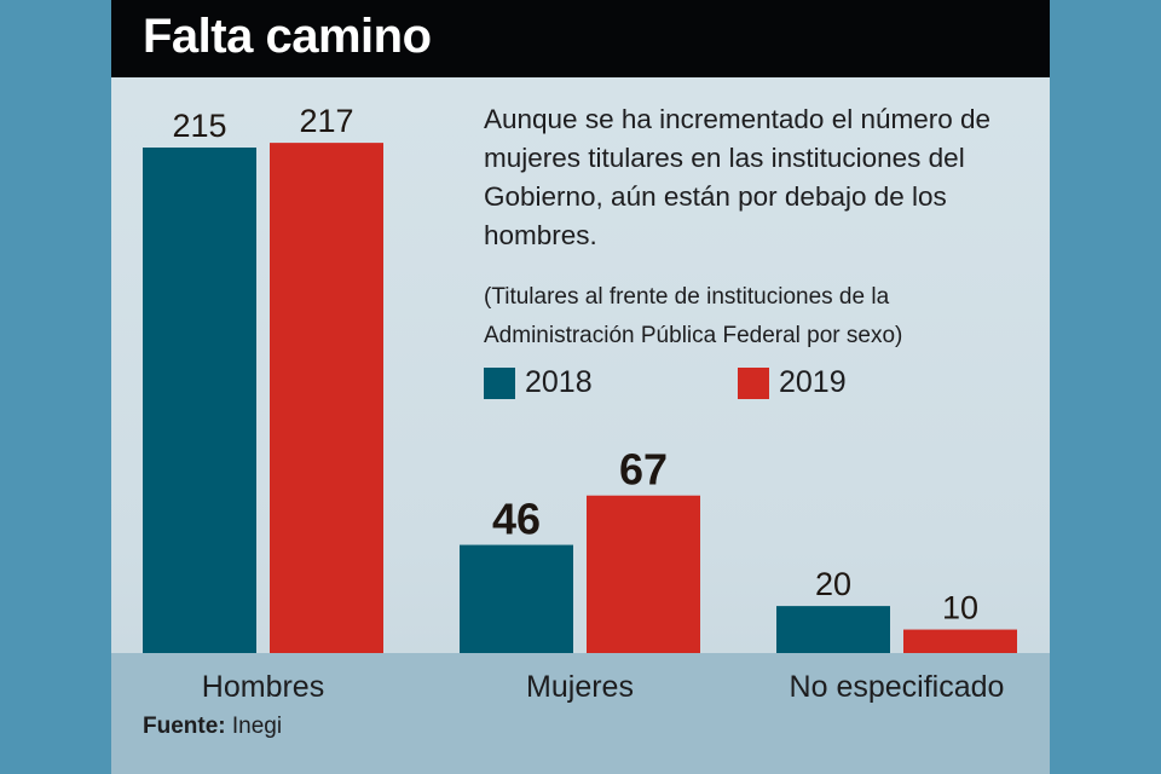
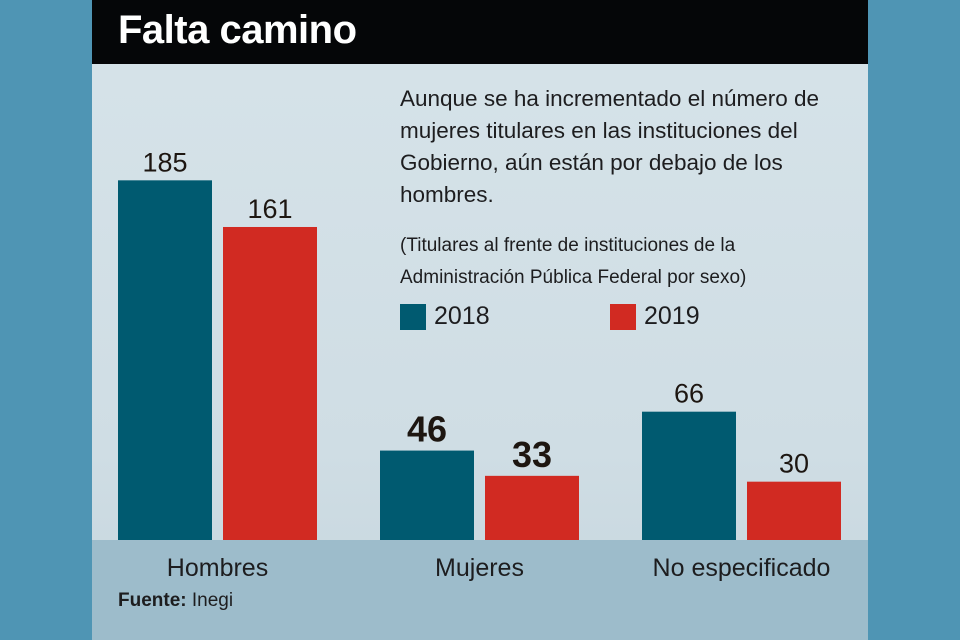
2018/Hombres: 215 -> 185
2019/Hombres: 217 -> 161
2019/Mujeres: 67 -> 33
2018/No especificado: 20 -> 66
2019/No especificado: 10 -> 30
